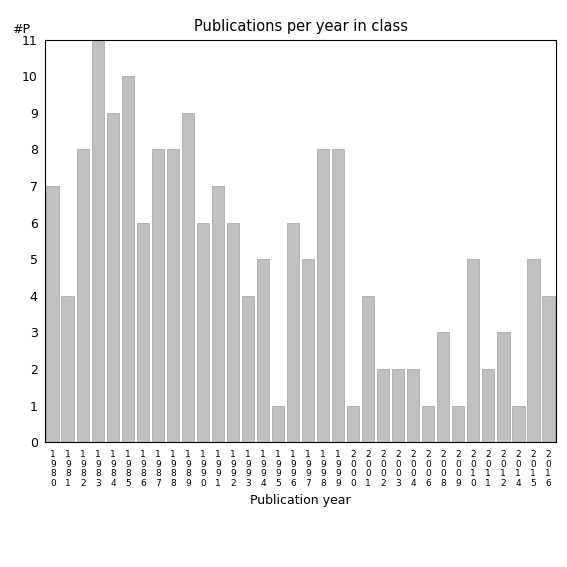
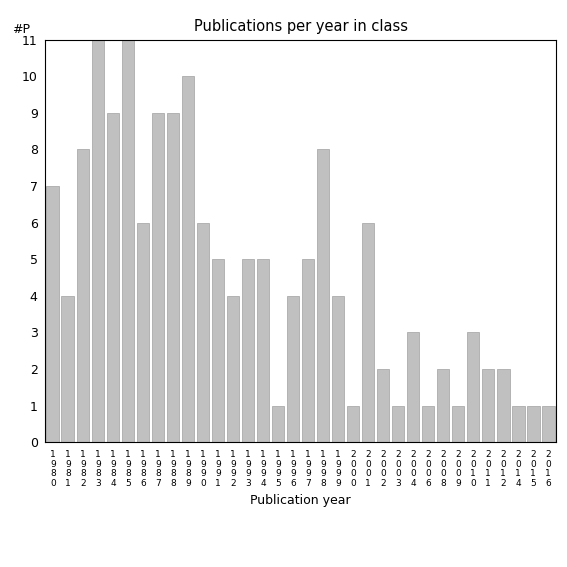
1 9 8 5: 10 -> 11
1 9 8 7: 8 -> 9
1 9 8 8: 8 -> 9
1 9 8 9: 9 -> 10
1 9 9 1: 7 -> 5
1 9 9 2: 6 -> 4
1 9 9 3: 4 -> 5
1 9 9 6: 6 -> 4
1 9 9 9: 8 -> 4
2 0 0 1: 4 -> 6
2 0 0 3: 2 -> 1
2 0 0 4: 2 -> 3
2 0 0 8: 3 -> 2
2 0 1 0: 5 -> 3
2 0 1 2: 3 -> 2
2 0 1 5: 5 -> 1
2 0 1 6: 4 -> 1
